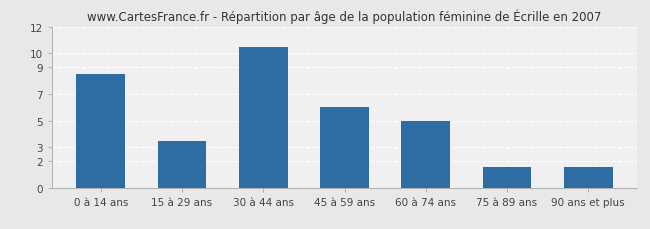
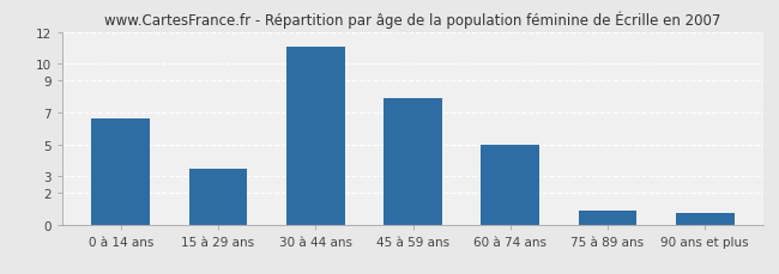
0 à 14 ans: 8.5 -> 6.6
30 à 44 ans: 10.5 -> 11.1
45 à 59 ans: 6.0 -> 7.9
75 à 89 ans: 1.5 -> 0.9
90 ans et plus: 1.5 -> 0.7
